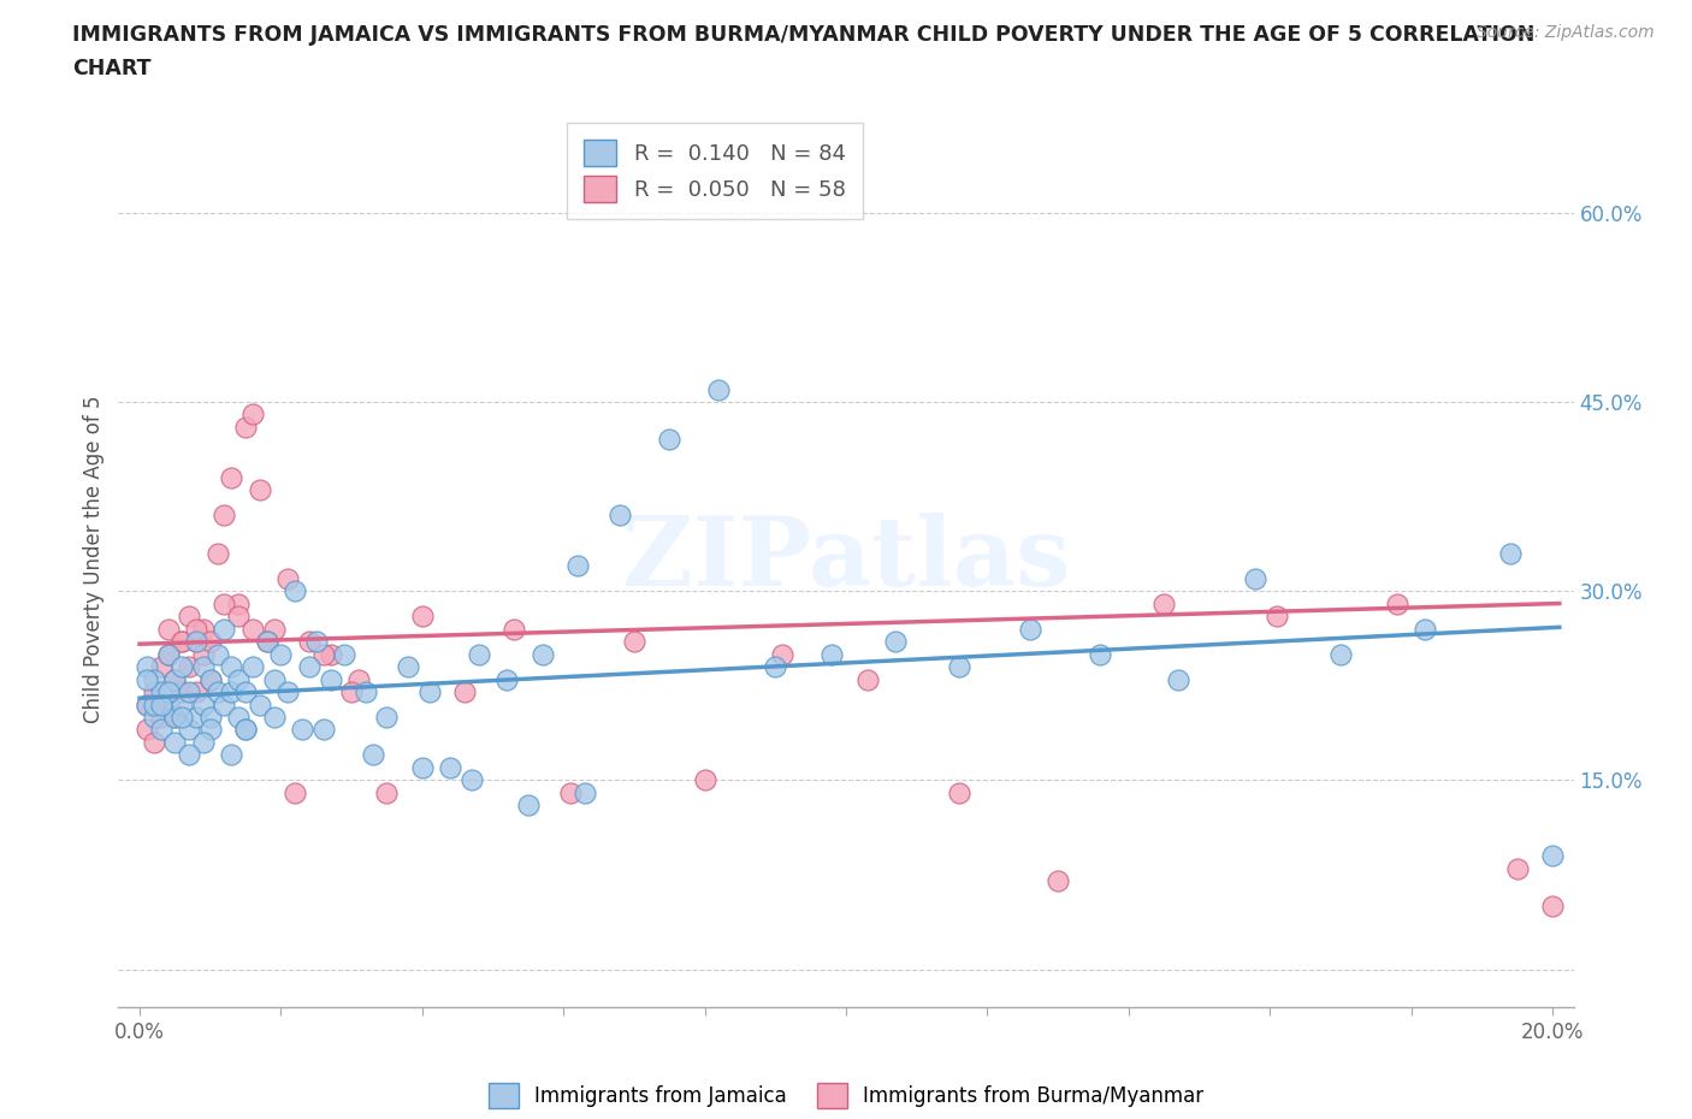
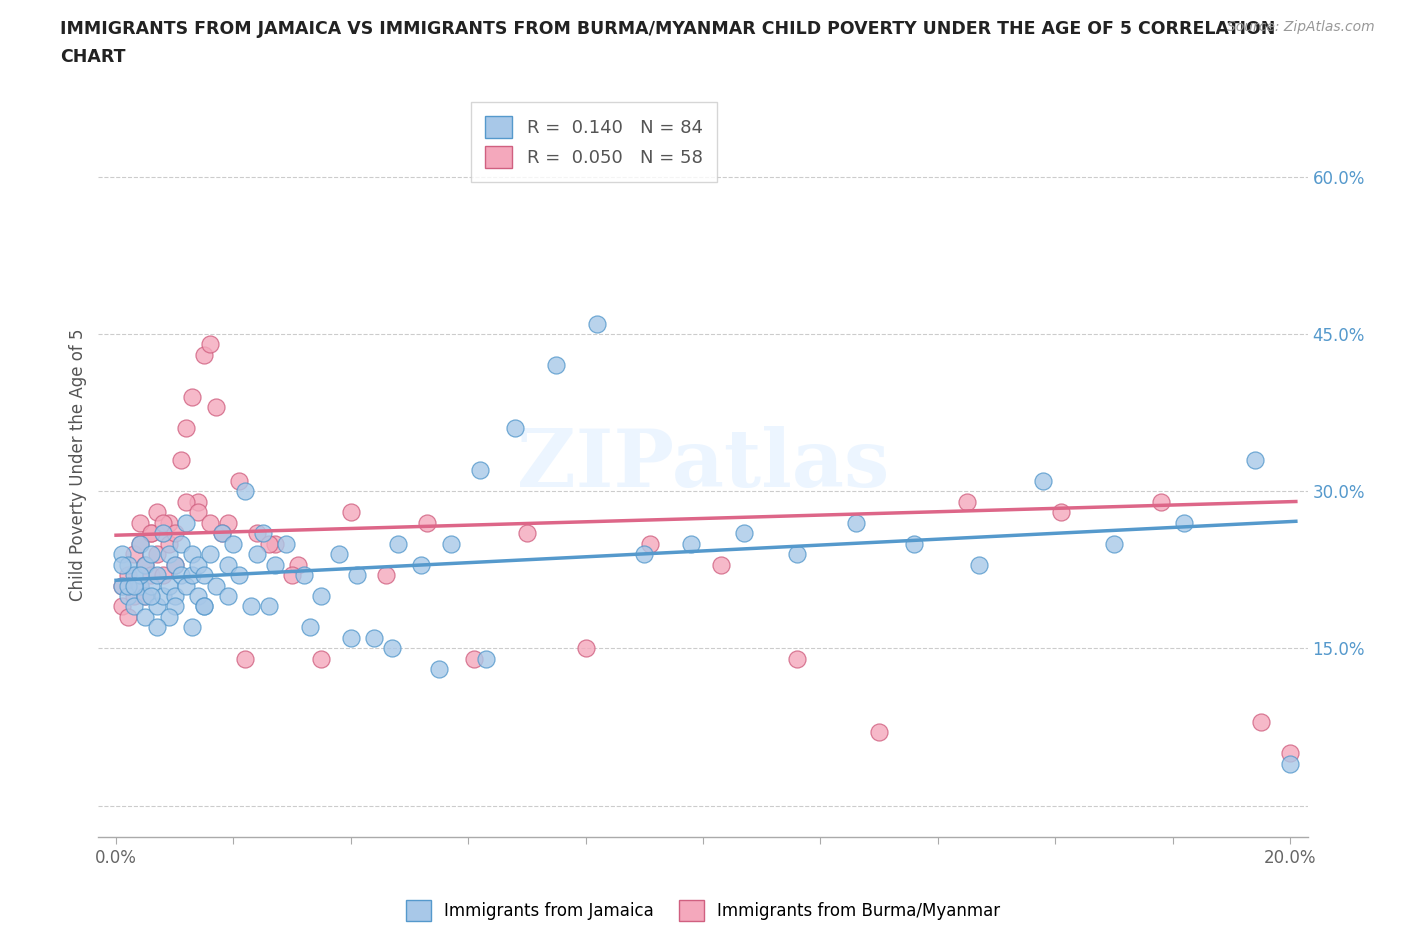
Immigrants from Jamaica/20.0%: 9% -> 4%
